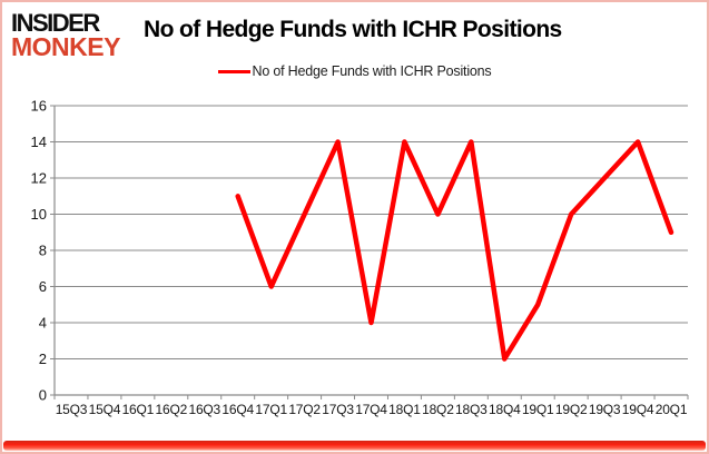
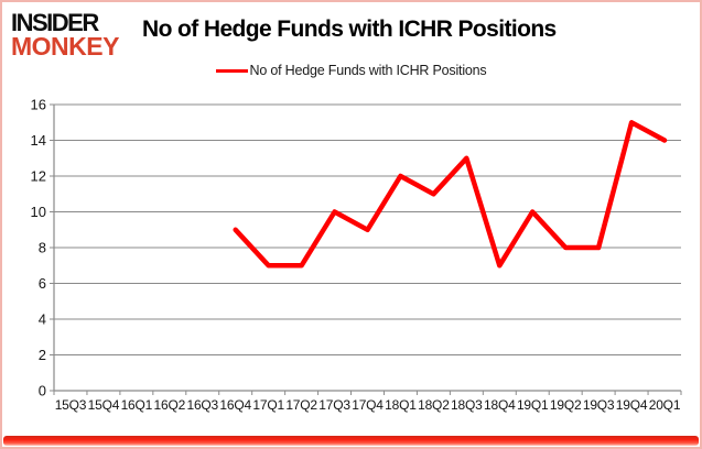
16Q4: 11 -> 9
17Q1: 6 -> 7
17Q2: 10 -> 7
17Q3: 14 -> 10
17Q4: 4 -> 9
18Q1: 14 -> 12
18Q2: 10 -> 11
18Q3: 14 -> 13
18Q4: 2 -> 7
19Q1: 5 -> 10
19Q2: 10 -> 8
19Q3: 12 -> 8
19Q4: 14 -> 15
20Q1: 9 -> 14
